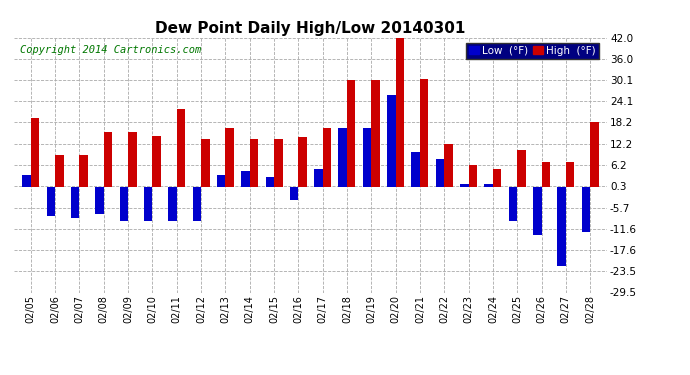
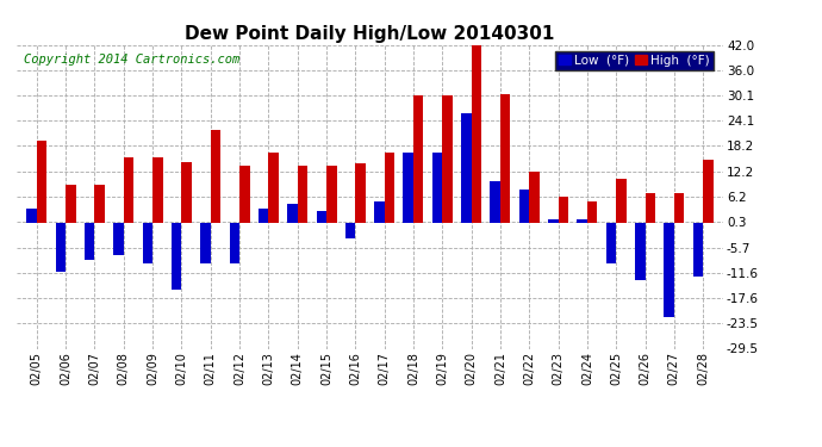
Low (°F)/02/06: -8.0 -> -11.5
Low (°F)/02/10: -9.5 -> -15.5
High (°F)/02/28: 18.2 -> 15.0
